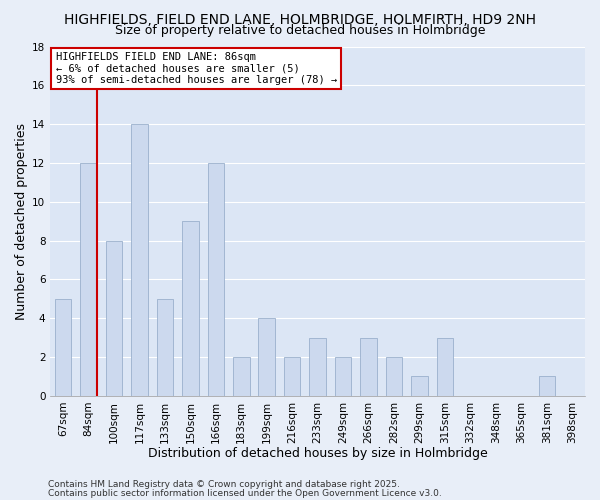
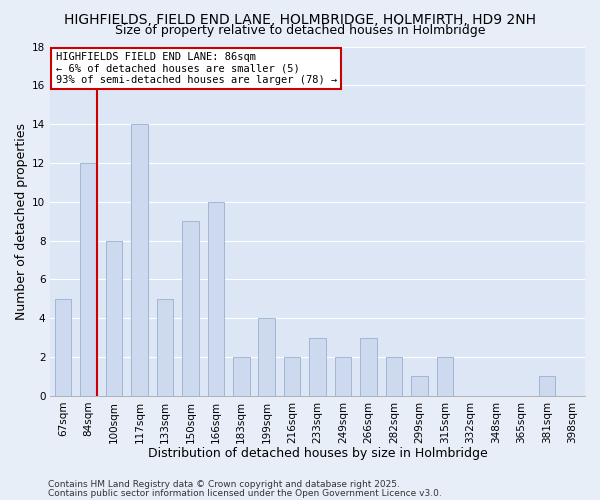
166sqm: 12 -> 10
315sqm: 3 -> 2
